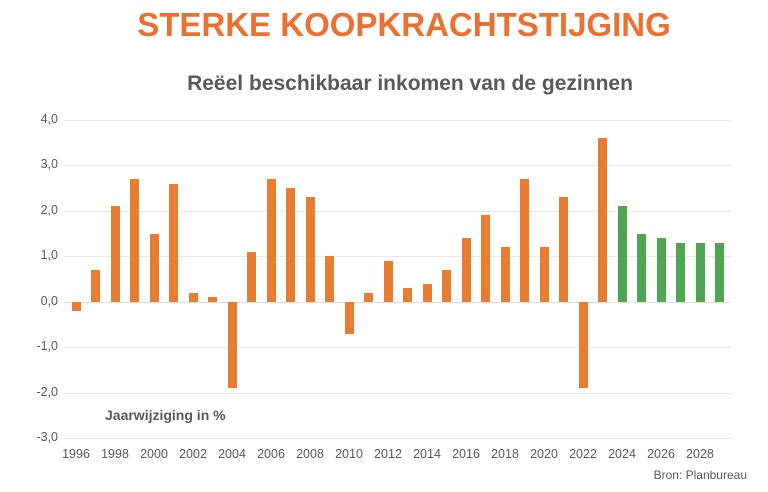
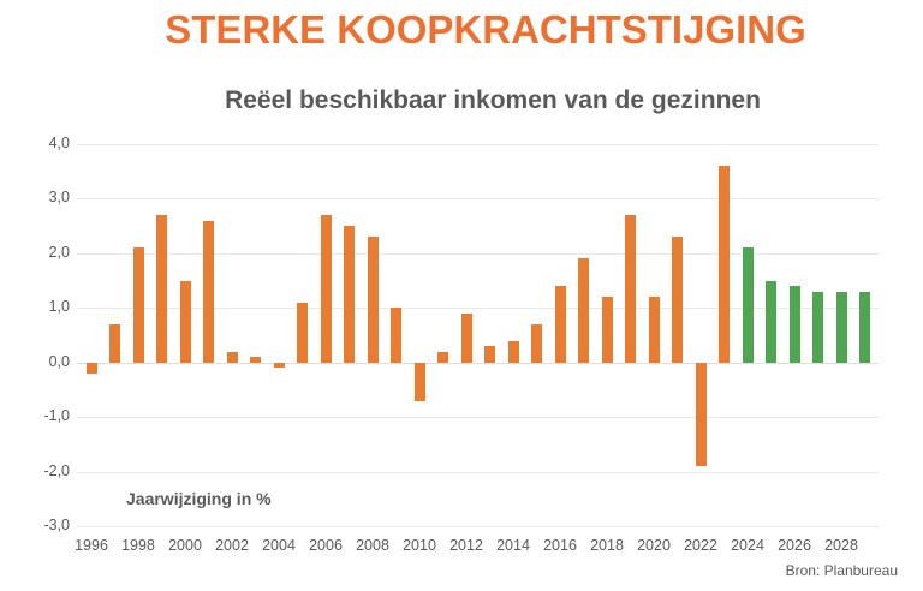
2004: -1,9 -> -0,1
